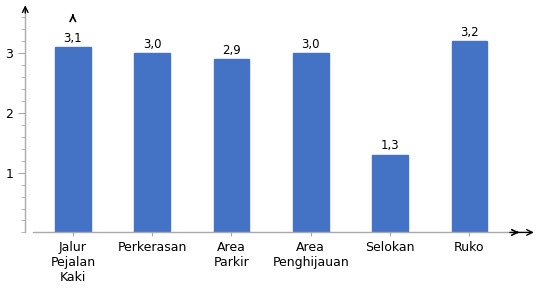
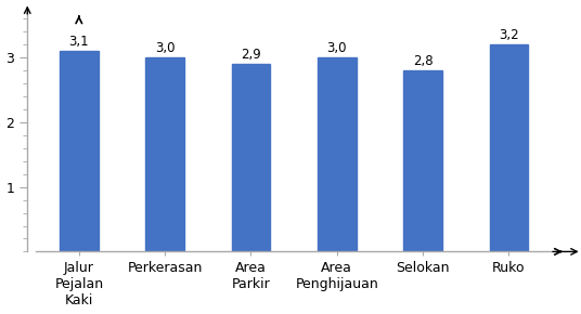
Selokan: 1,3 -> 2,8
